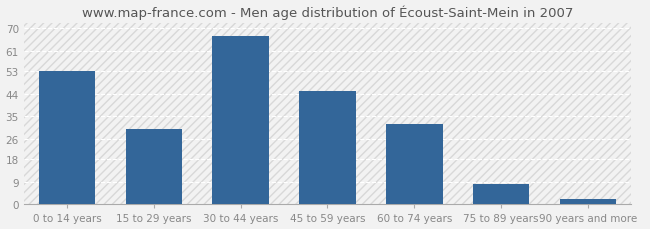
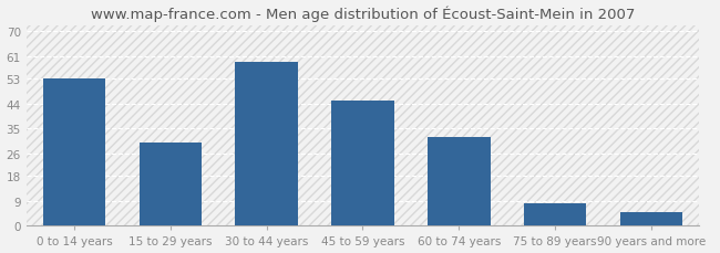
30 to 44 years: 67 -> 59
90 years and more: 2 -> 5
